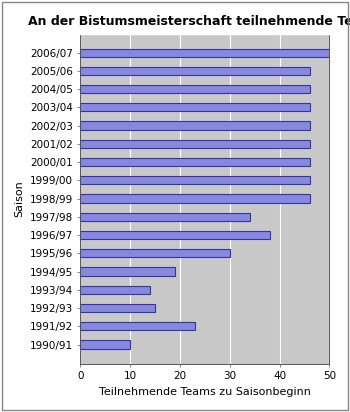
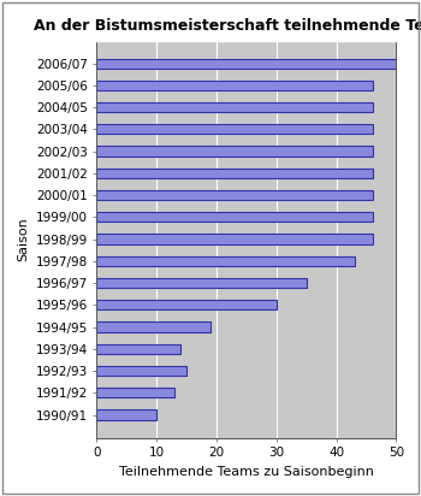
1997/98: 34 -> 43
1996/97: 38 -> 35
1991/92: 23 -> 13
